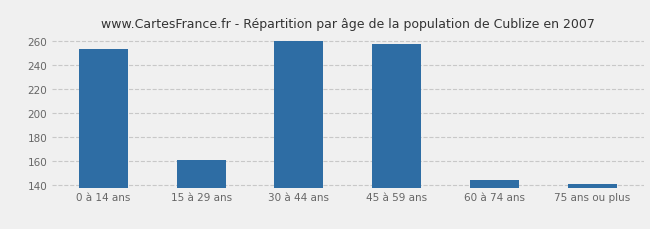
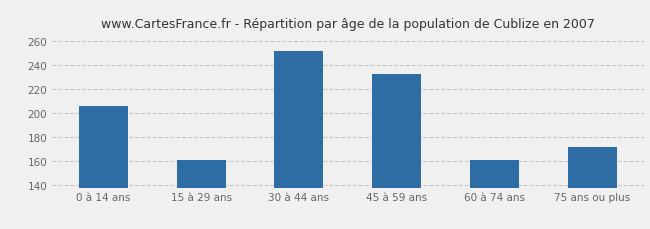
0 à 14 ans: 253 -> 206
30 à 44 ans: 260 -> 251
45 à 59 ans: 257 -> 232
60 à 74 ans: 144 -> 161
75 ans ou plus: 141 -> 172
